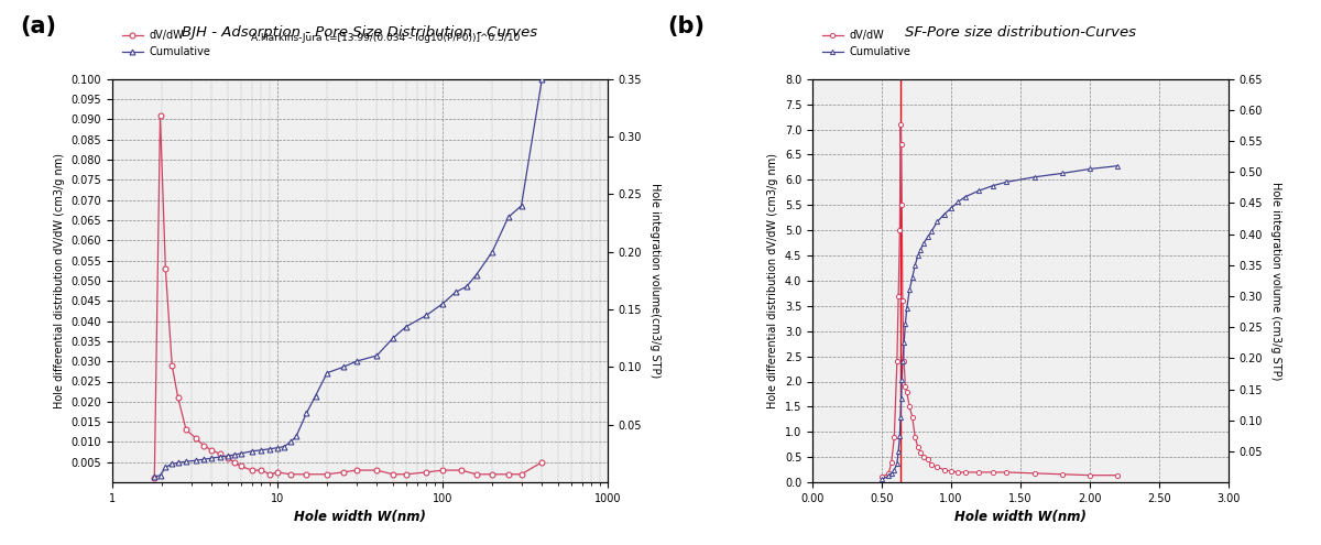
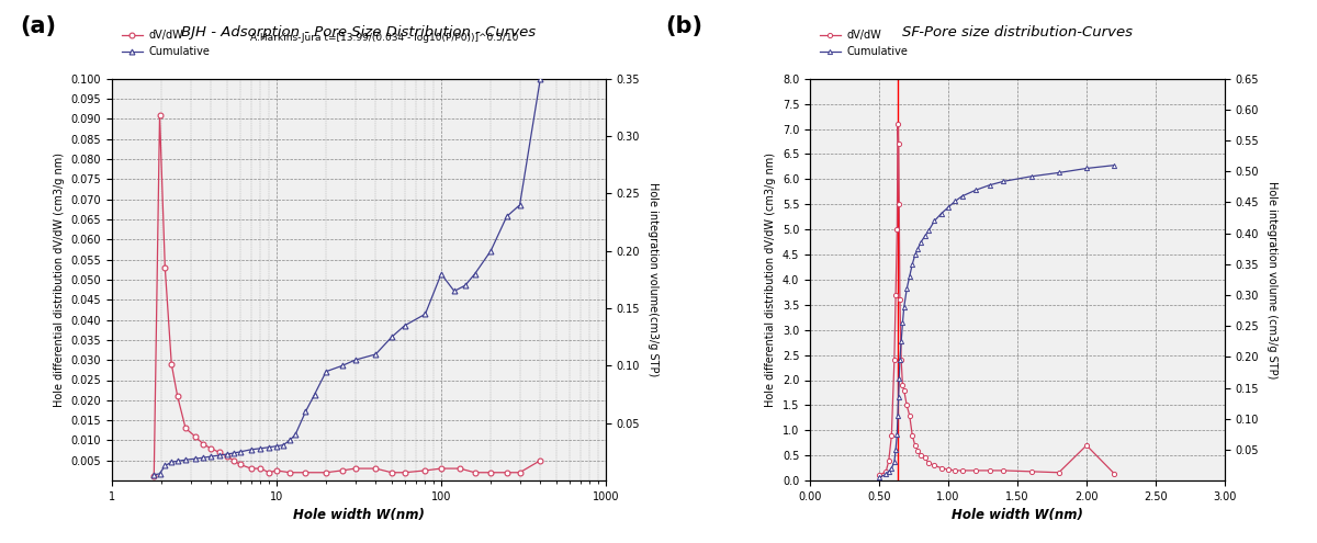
Cumulative/100: 0.155 -> 0.180
SF-Pore size distribution-Curves/dV/dW/2.00: 0.14 -> 0.70
